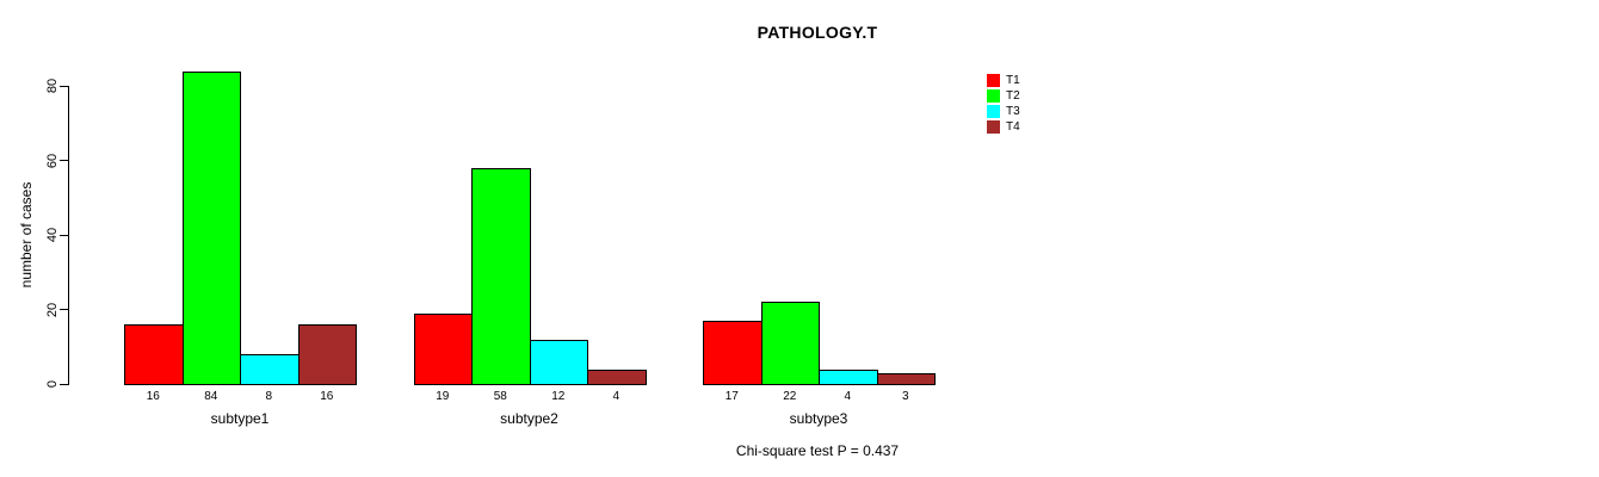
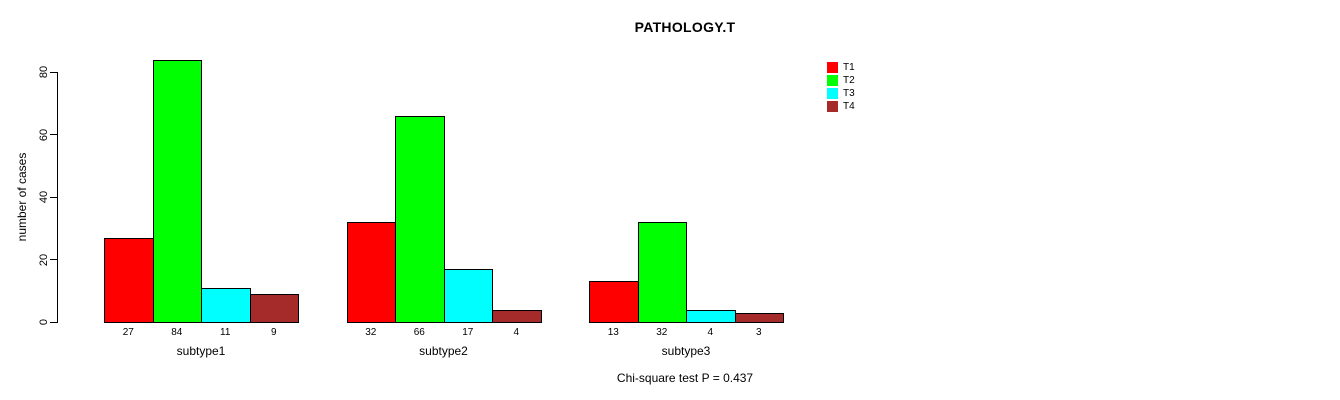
T1/subtype1: 16 -> 27
T3/subtype1: 8 -> 11
T4/subtype1: 16 -> 9
T1/subtype2: 19 -> 32
T2/subtype2: 58 -> 66
T3/subtype2: 12 -> 17
T1/subtype3: 17 -> 13
T2/subtype3: 22 -> 32
